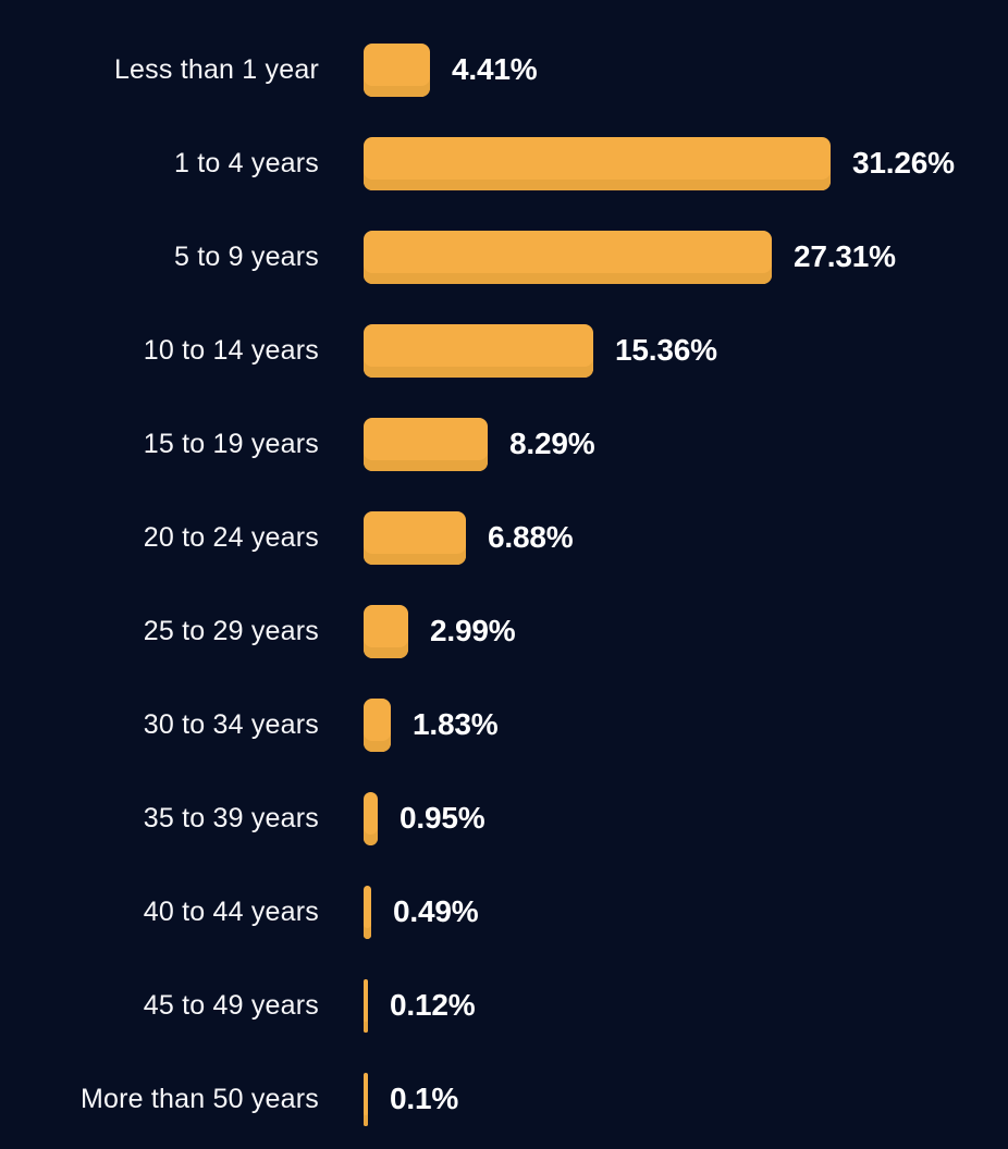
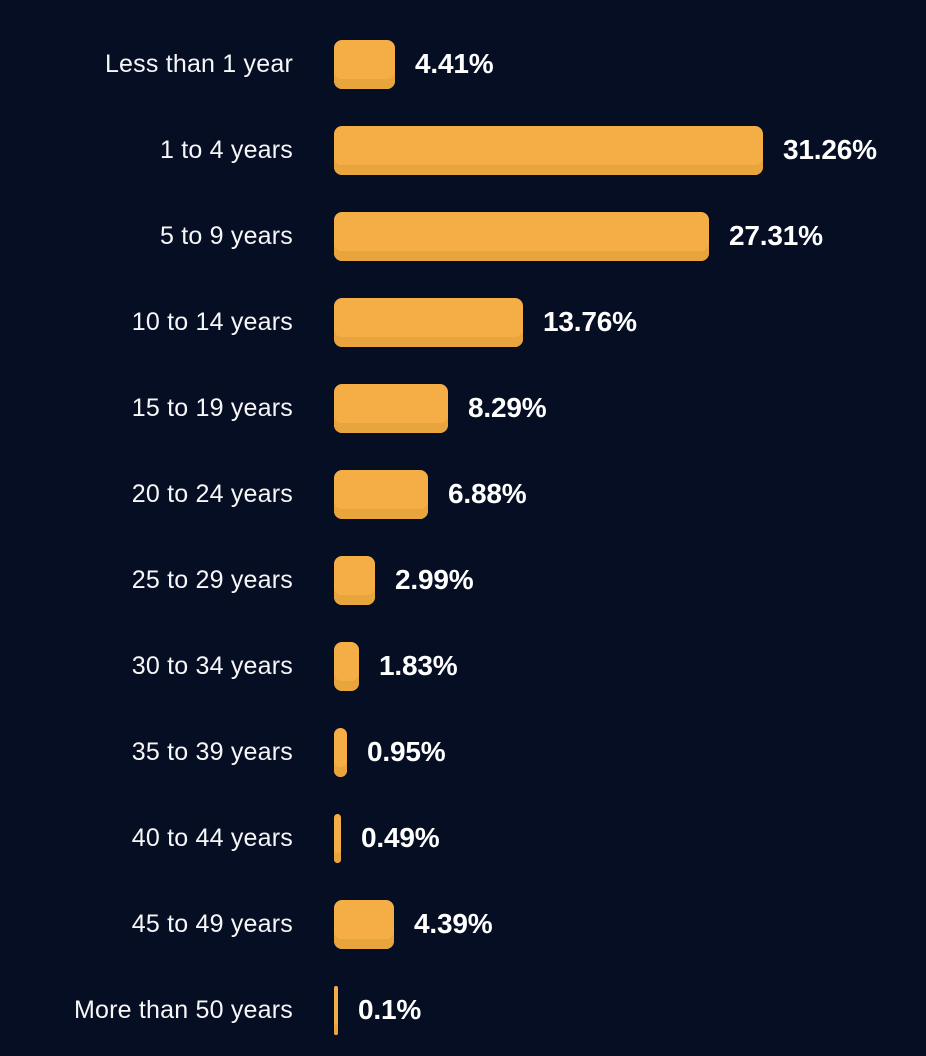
10 to 14 years: 15.36% -> 13.76%
45 to 49 years: 0.12% -> 4.39%
